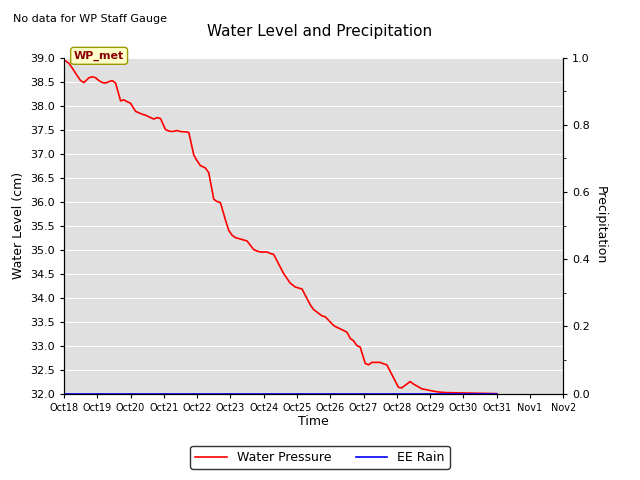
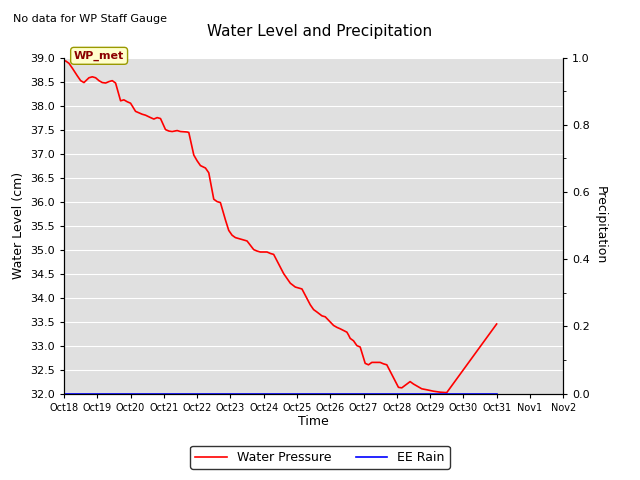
Oct31: 32.00 -> 33.45
